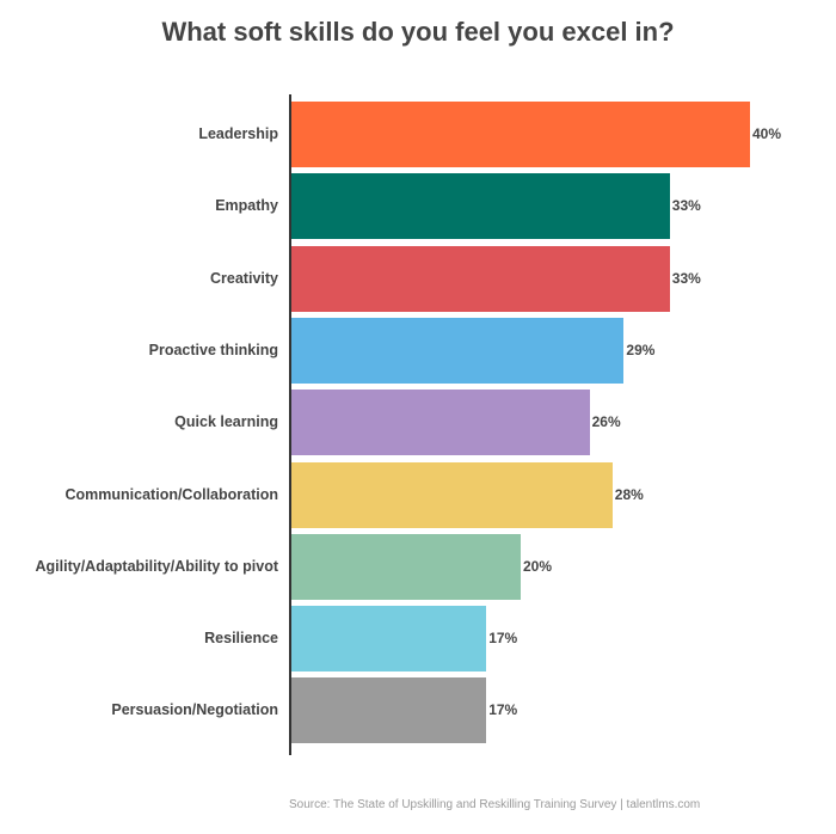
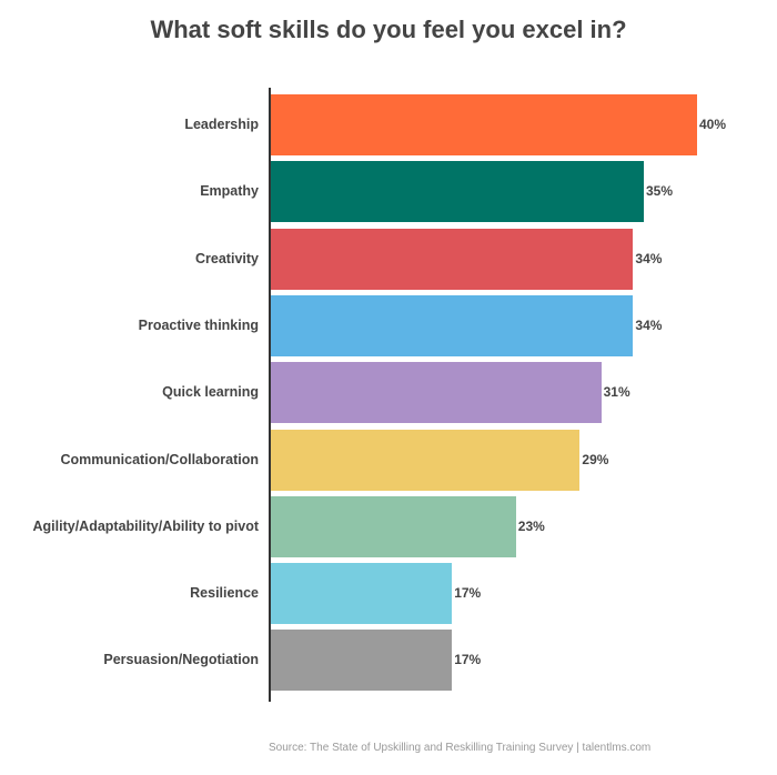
Empathy: 33% -> 35%
Creativity: 33% -> 34%
Proactive thinking: 29% -> 34%
Quick learning: 26% -> 31%
Communication/Collaboration: 28% -> 29%
Agility/Adaptability/Ability to pivot: 20% -> 23%
